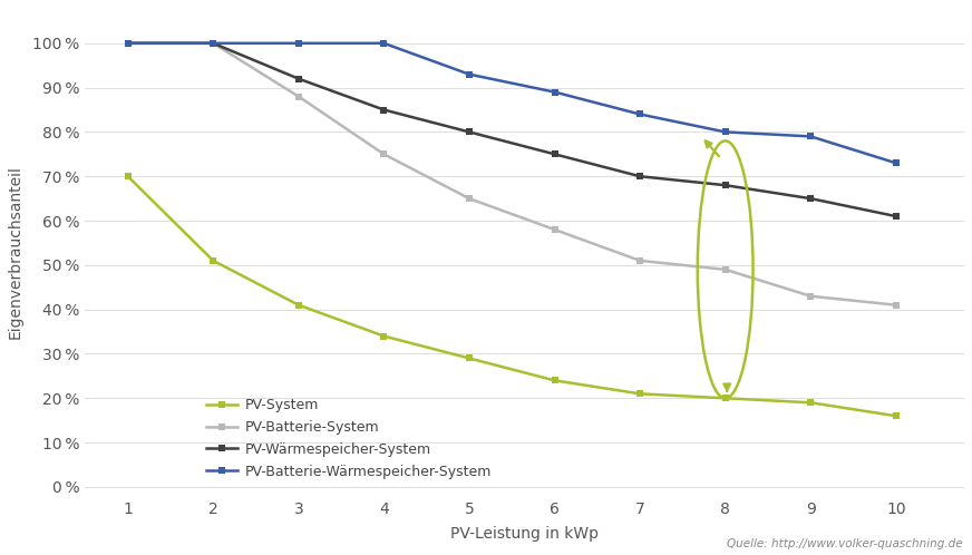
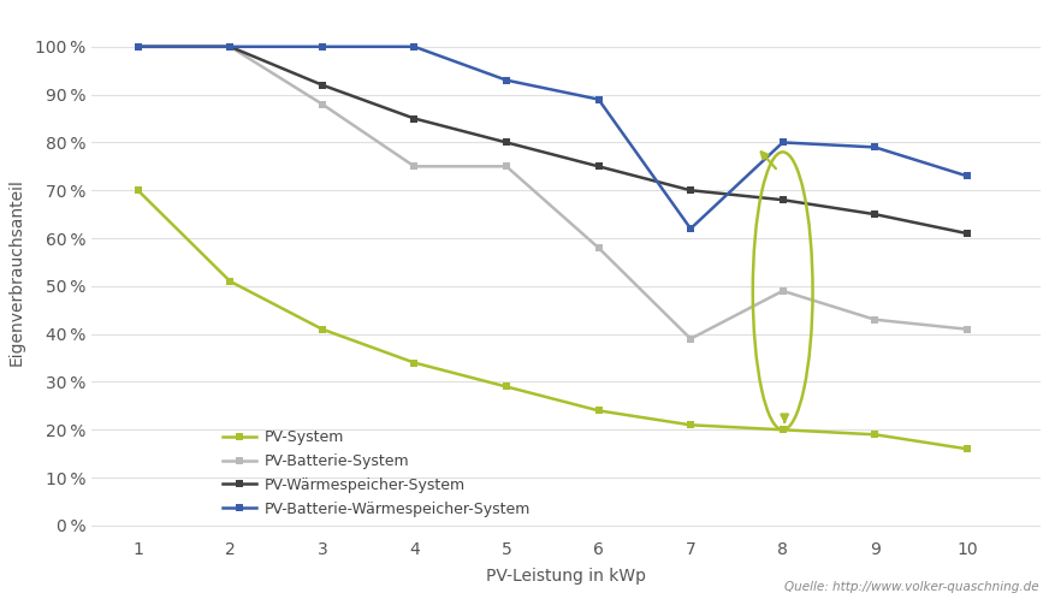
PV-Batterie-System/5: 65 % -> 75 %
PV-Batterie-System/7: 51 % -> 39 %
PV-Batterie-Wärmespeicher-System/7: 84 % -> 62 %
